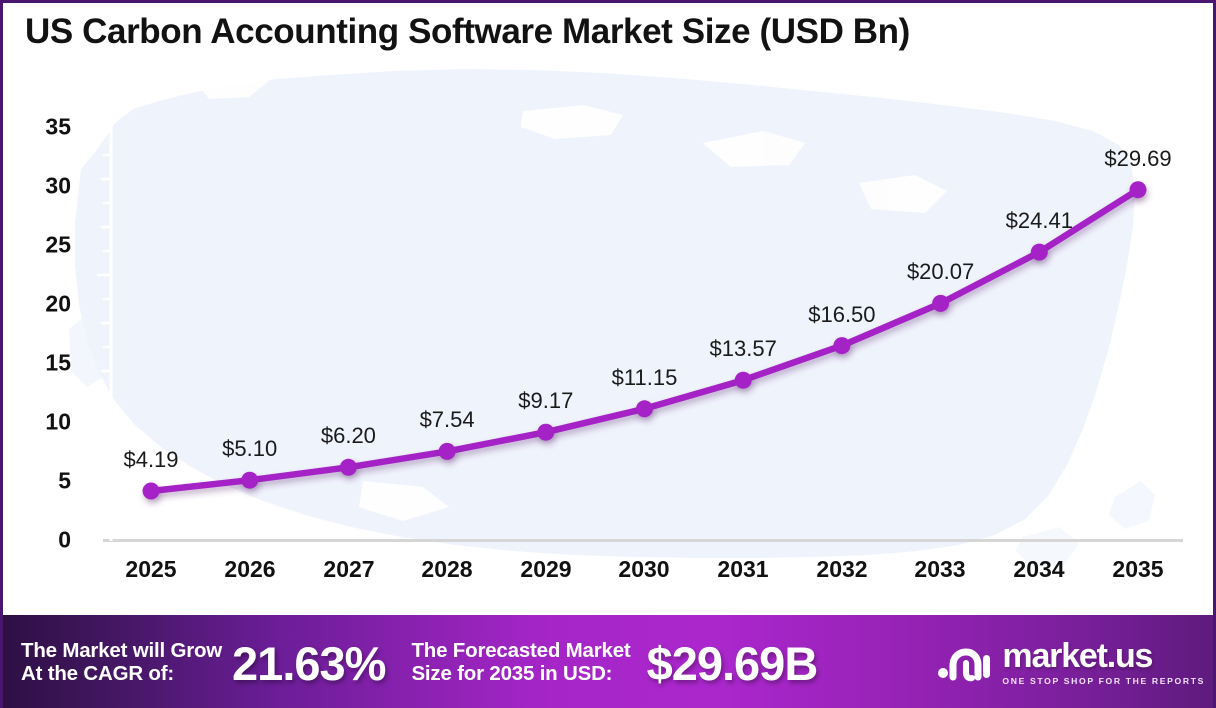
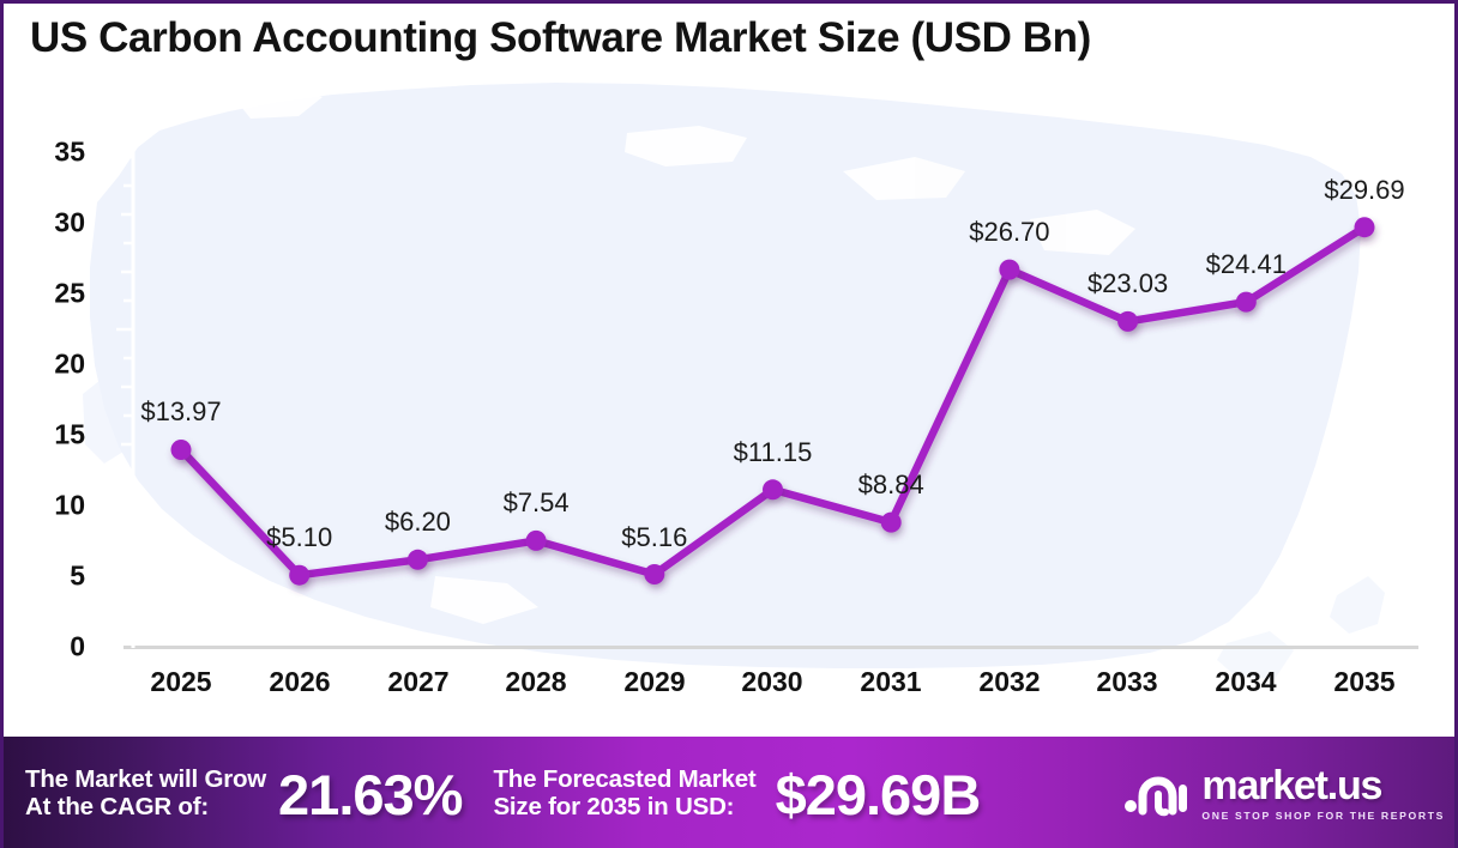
2025: $4.19 -> $13.97
2029: $9.17 -> $5.16
2031: $13.57 -> $8.84
2032: $16.50 -> $26.70
2033: $20.07 -> $23.03
